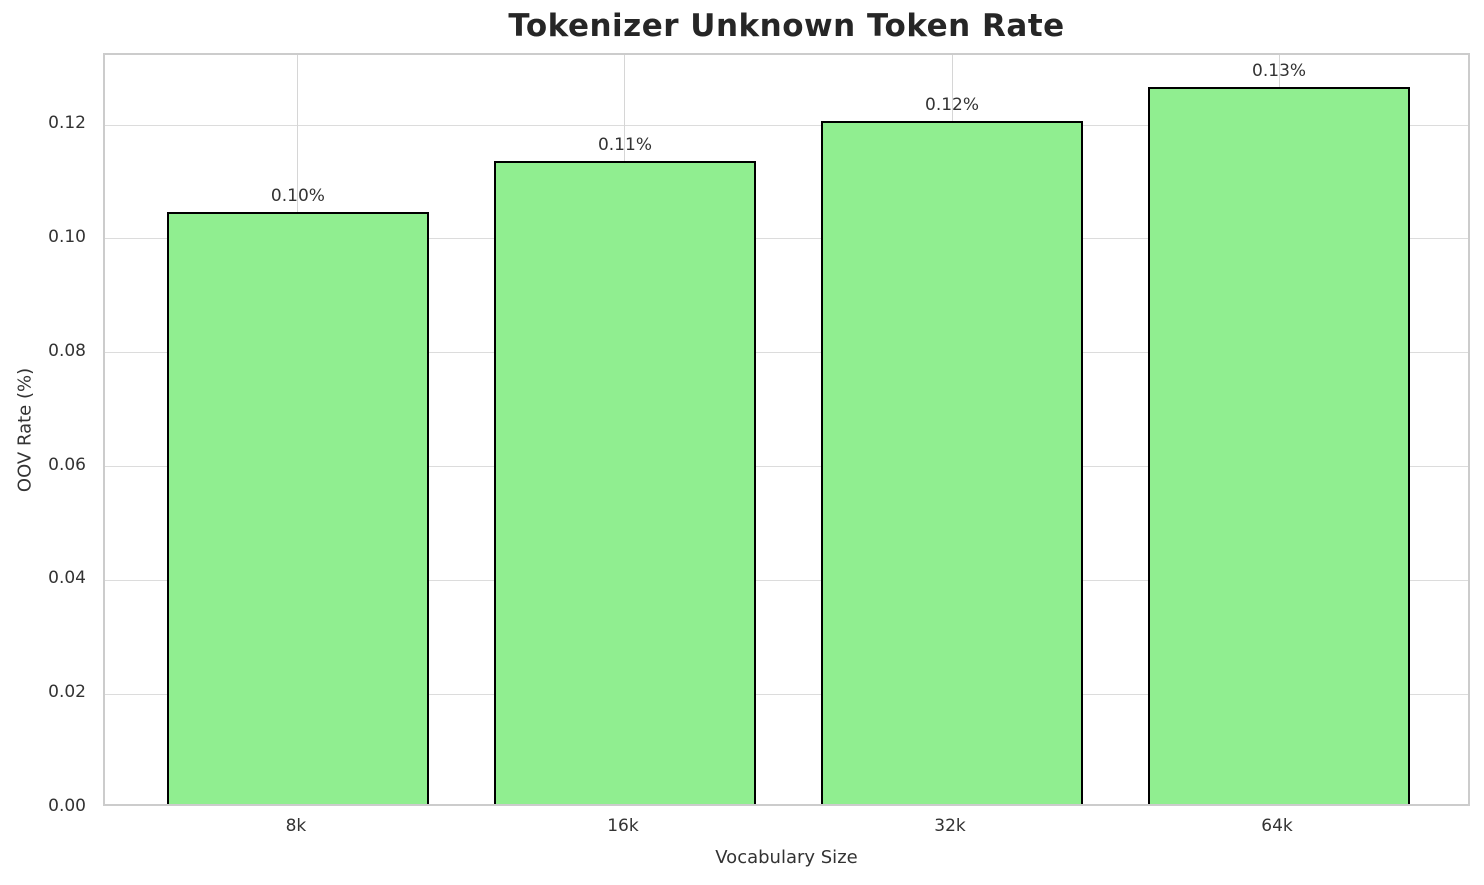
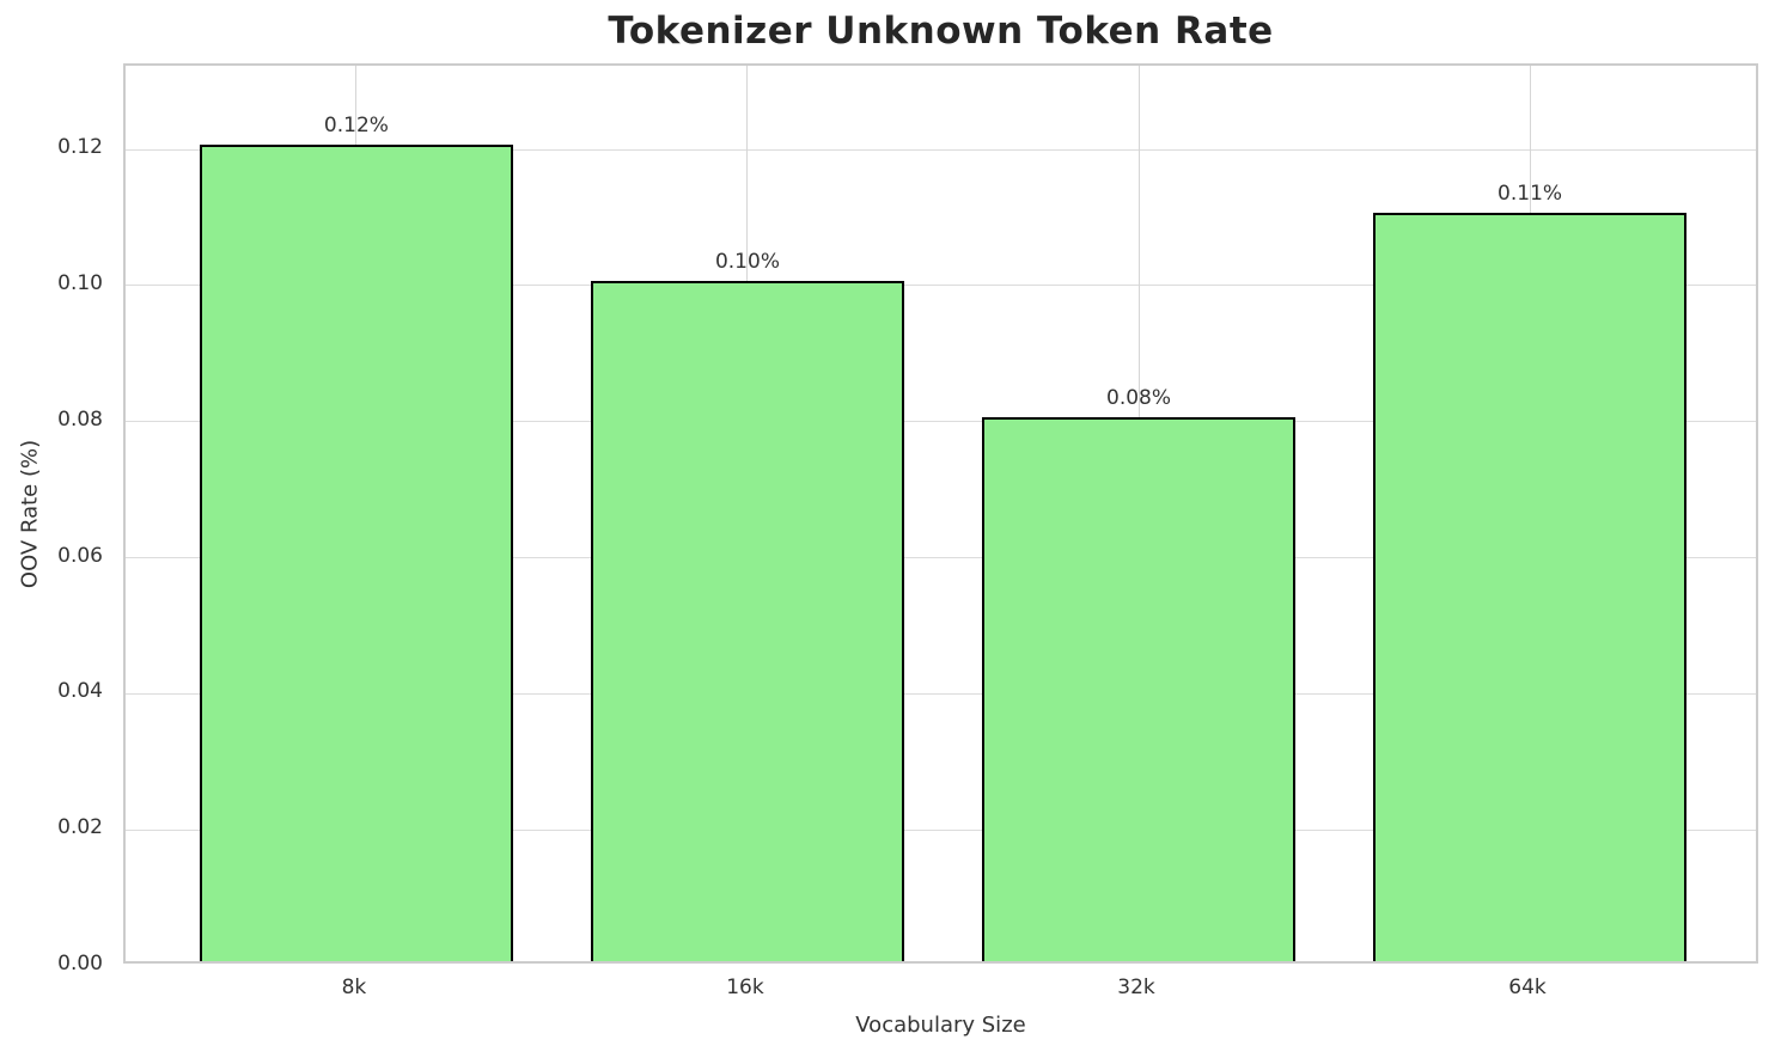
8k: 0.10% -> 0.12%
16k: 0.11% -> 0.10%
32k: 0.12% -> 0.08%
64k: 0.13% -> 0.11%
